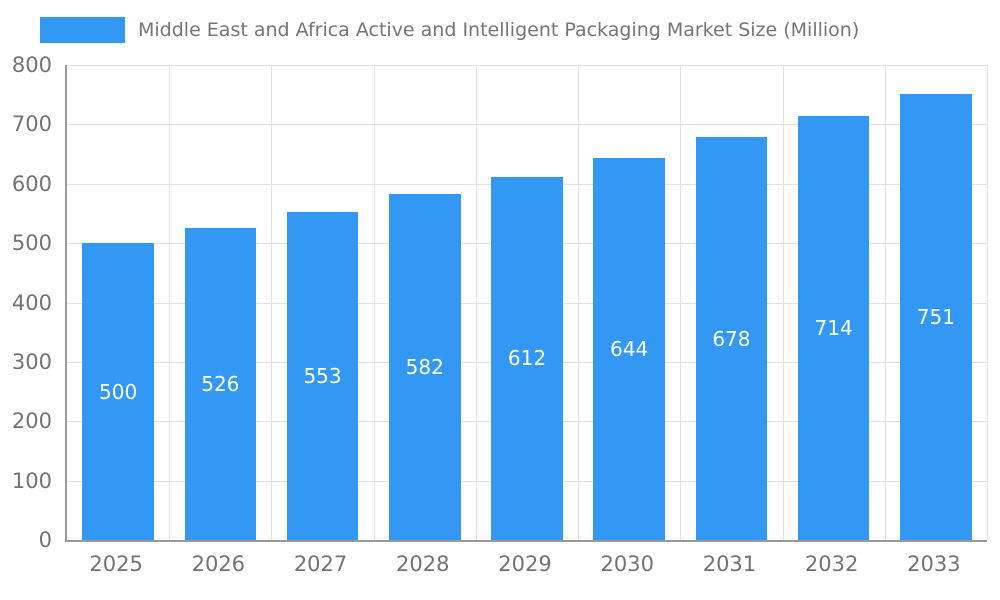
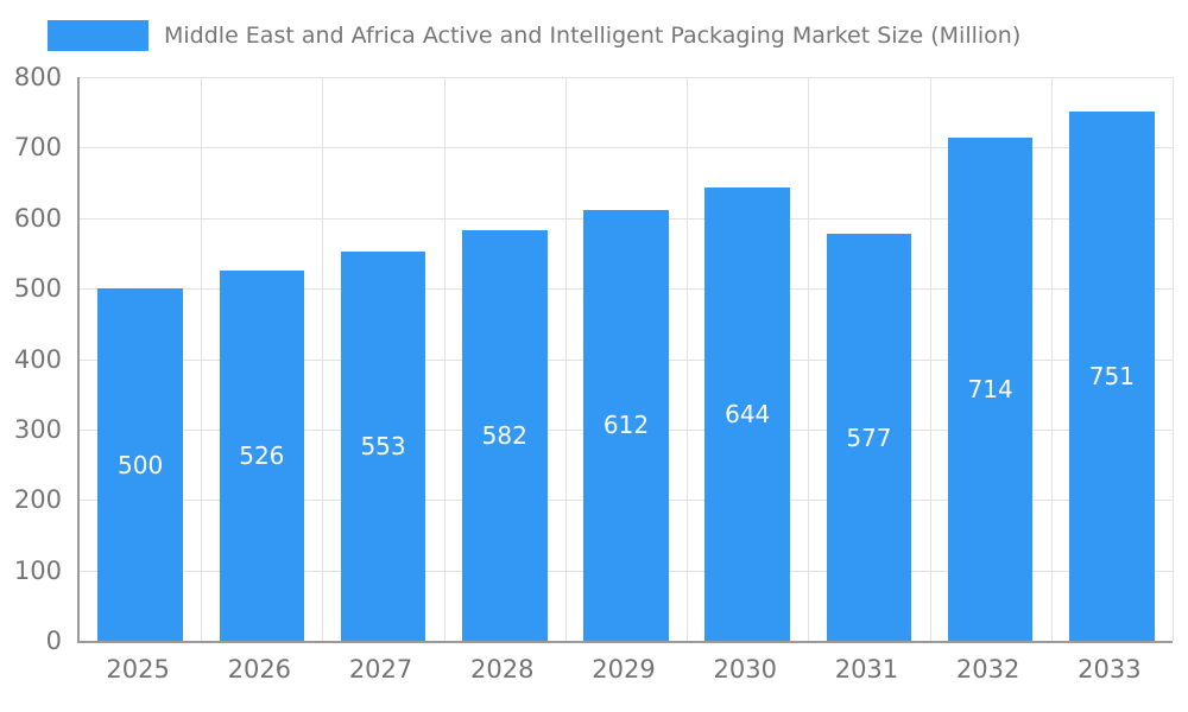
2031: 678 -> 577
